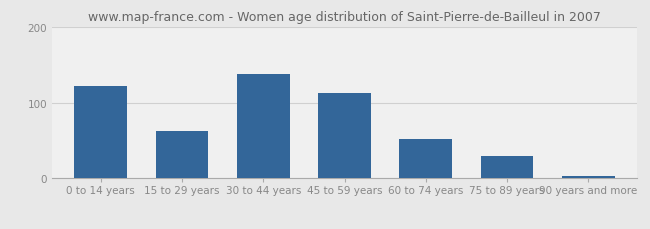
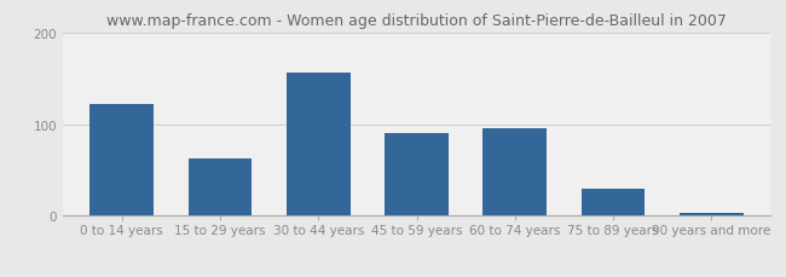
30 to 44 years: 138 -> 156
45 to 59 years: 112 -> 90
60 to 74 years: 52 -> 96
